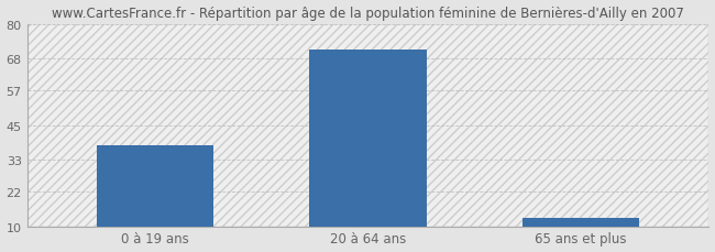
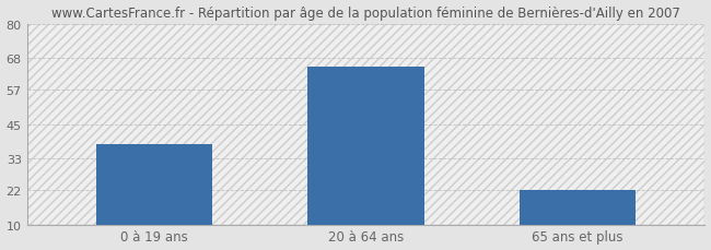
20 à 64 ans: 71 -> 65
65 ans et plus: 13 -> 22
